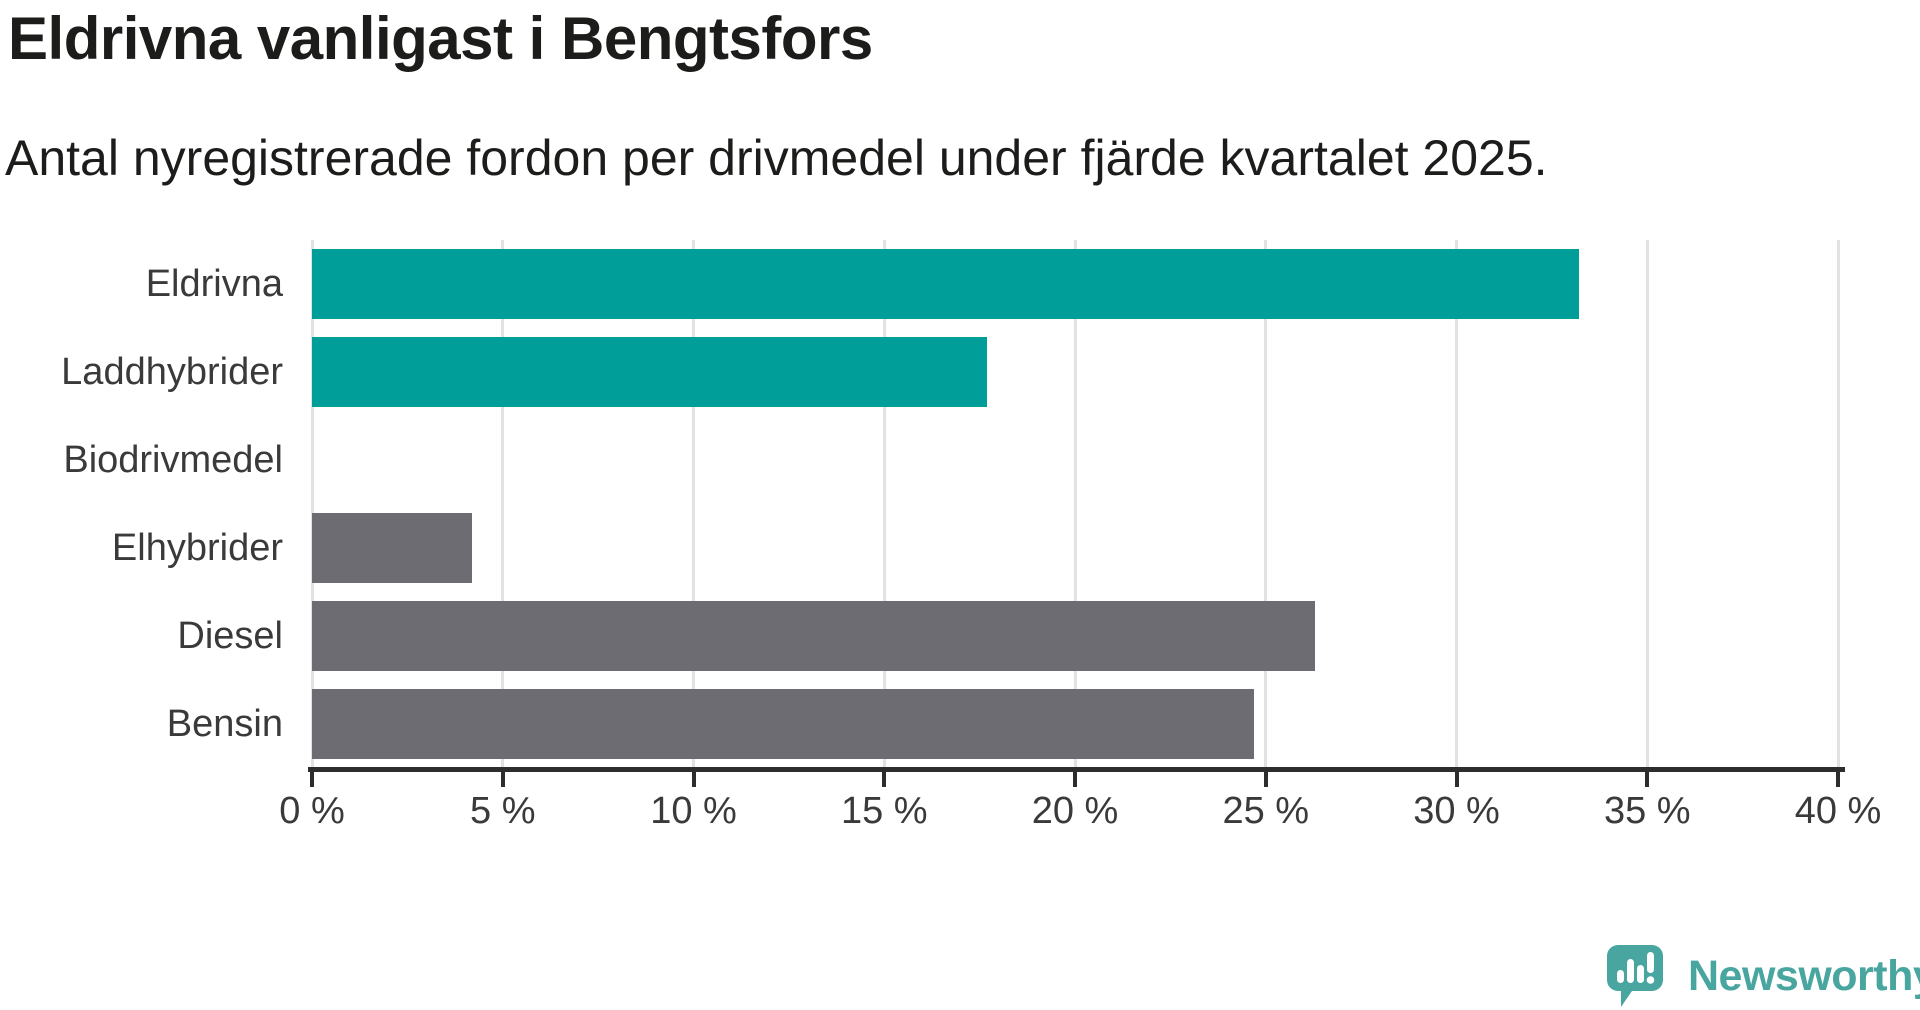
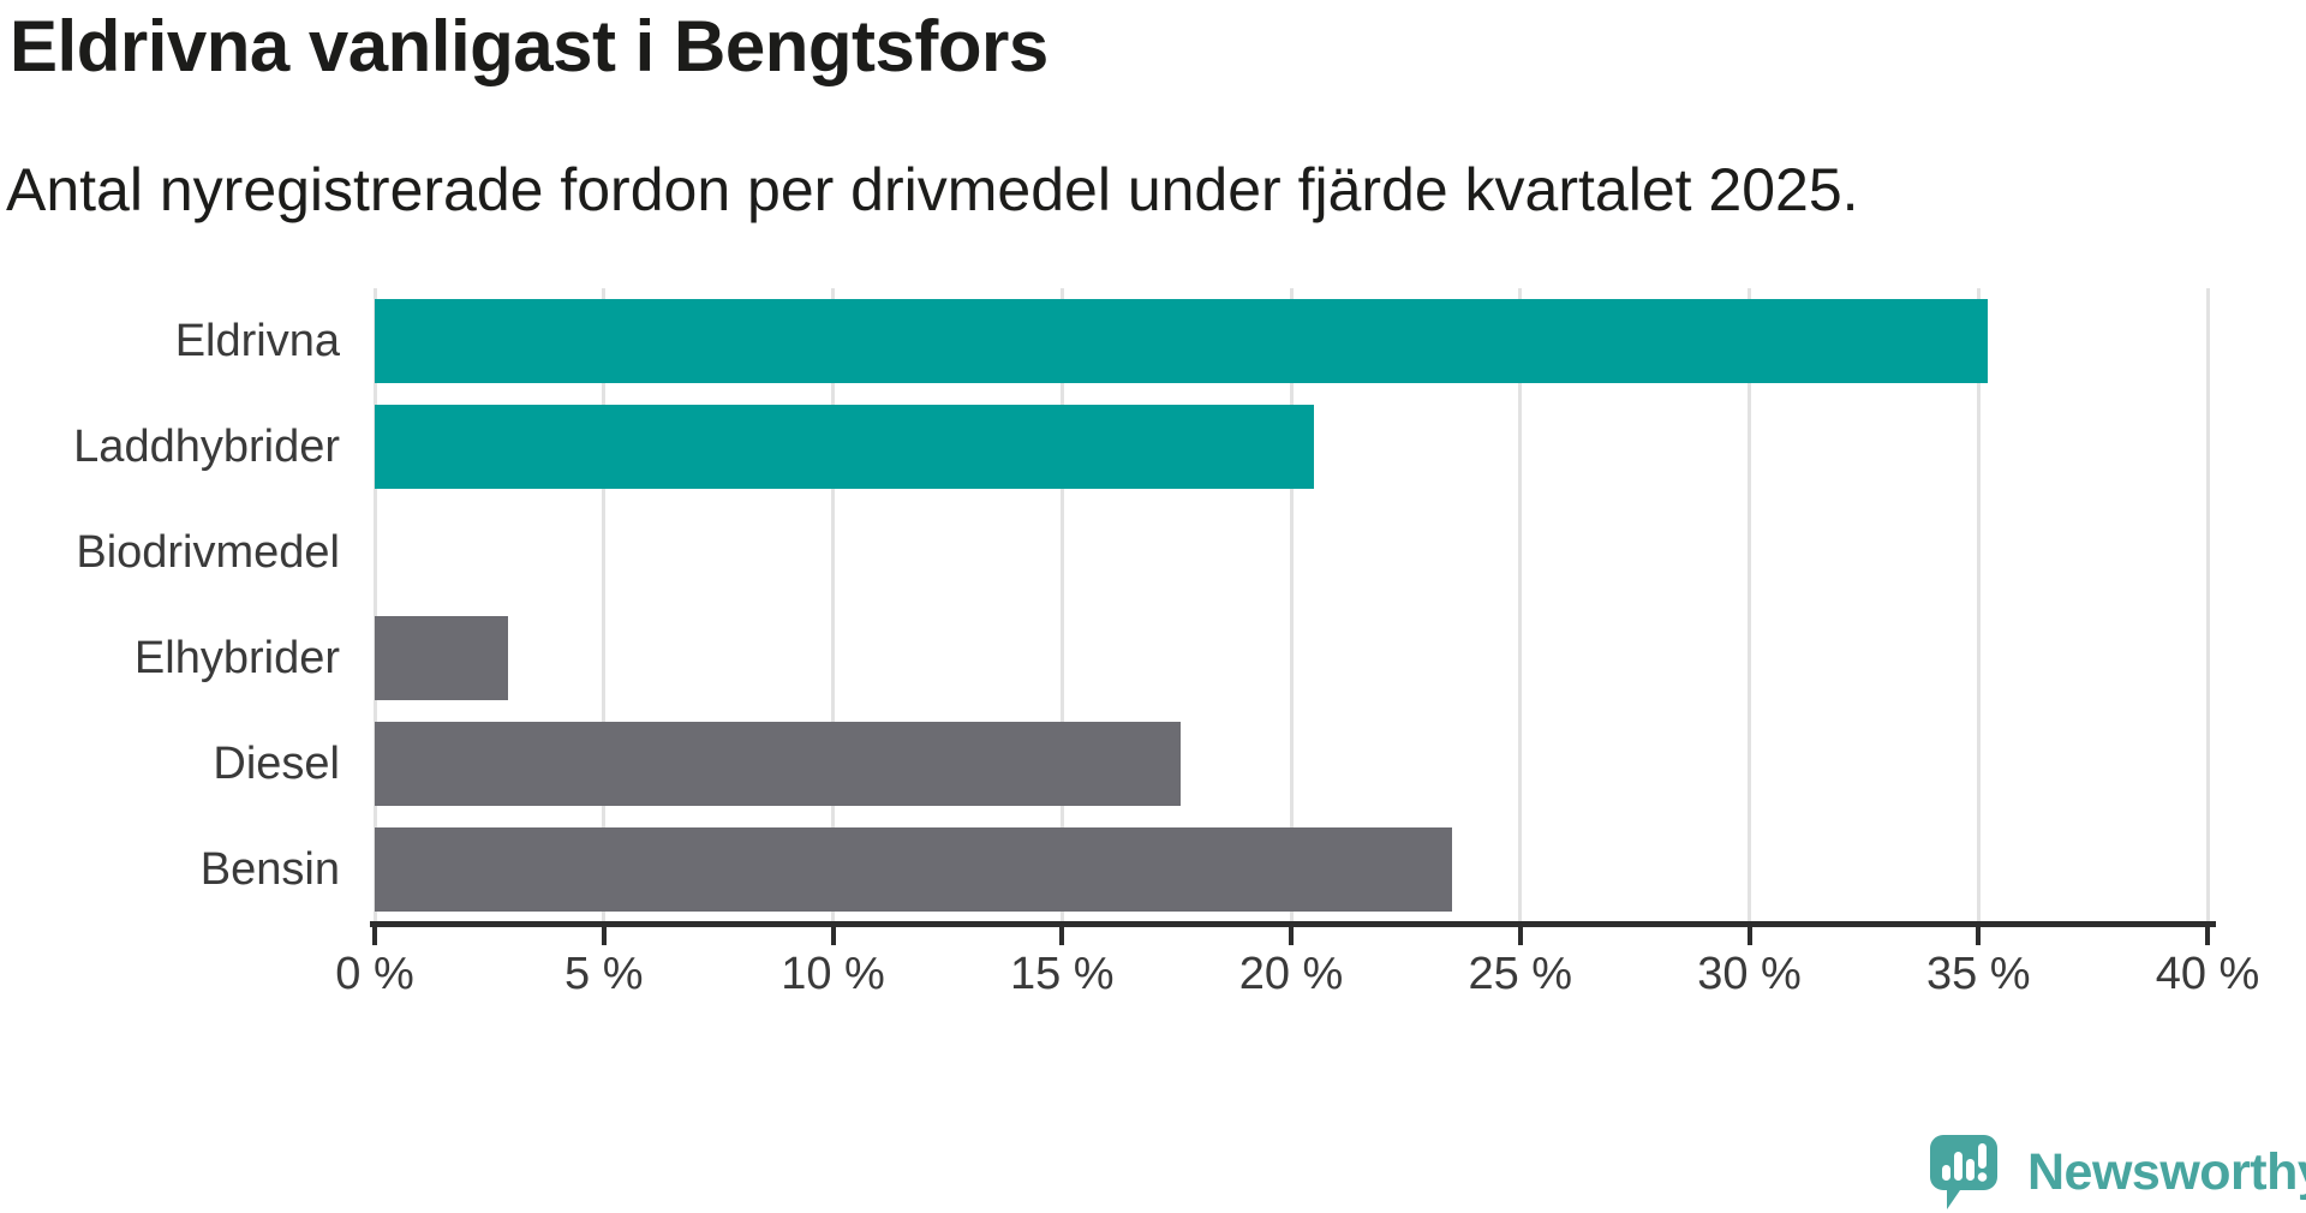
Eldrivna: 33.2% -> 35.2%
Laddhybrider: 17.7% -> 20.5%
Elhybrider: 4.2% -> 2.9%
Diesel: 26.3% -> 17.6%
Bensin: 24.7% -> 23.5%
